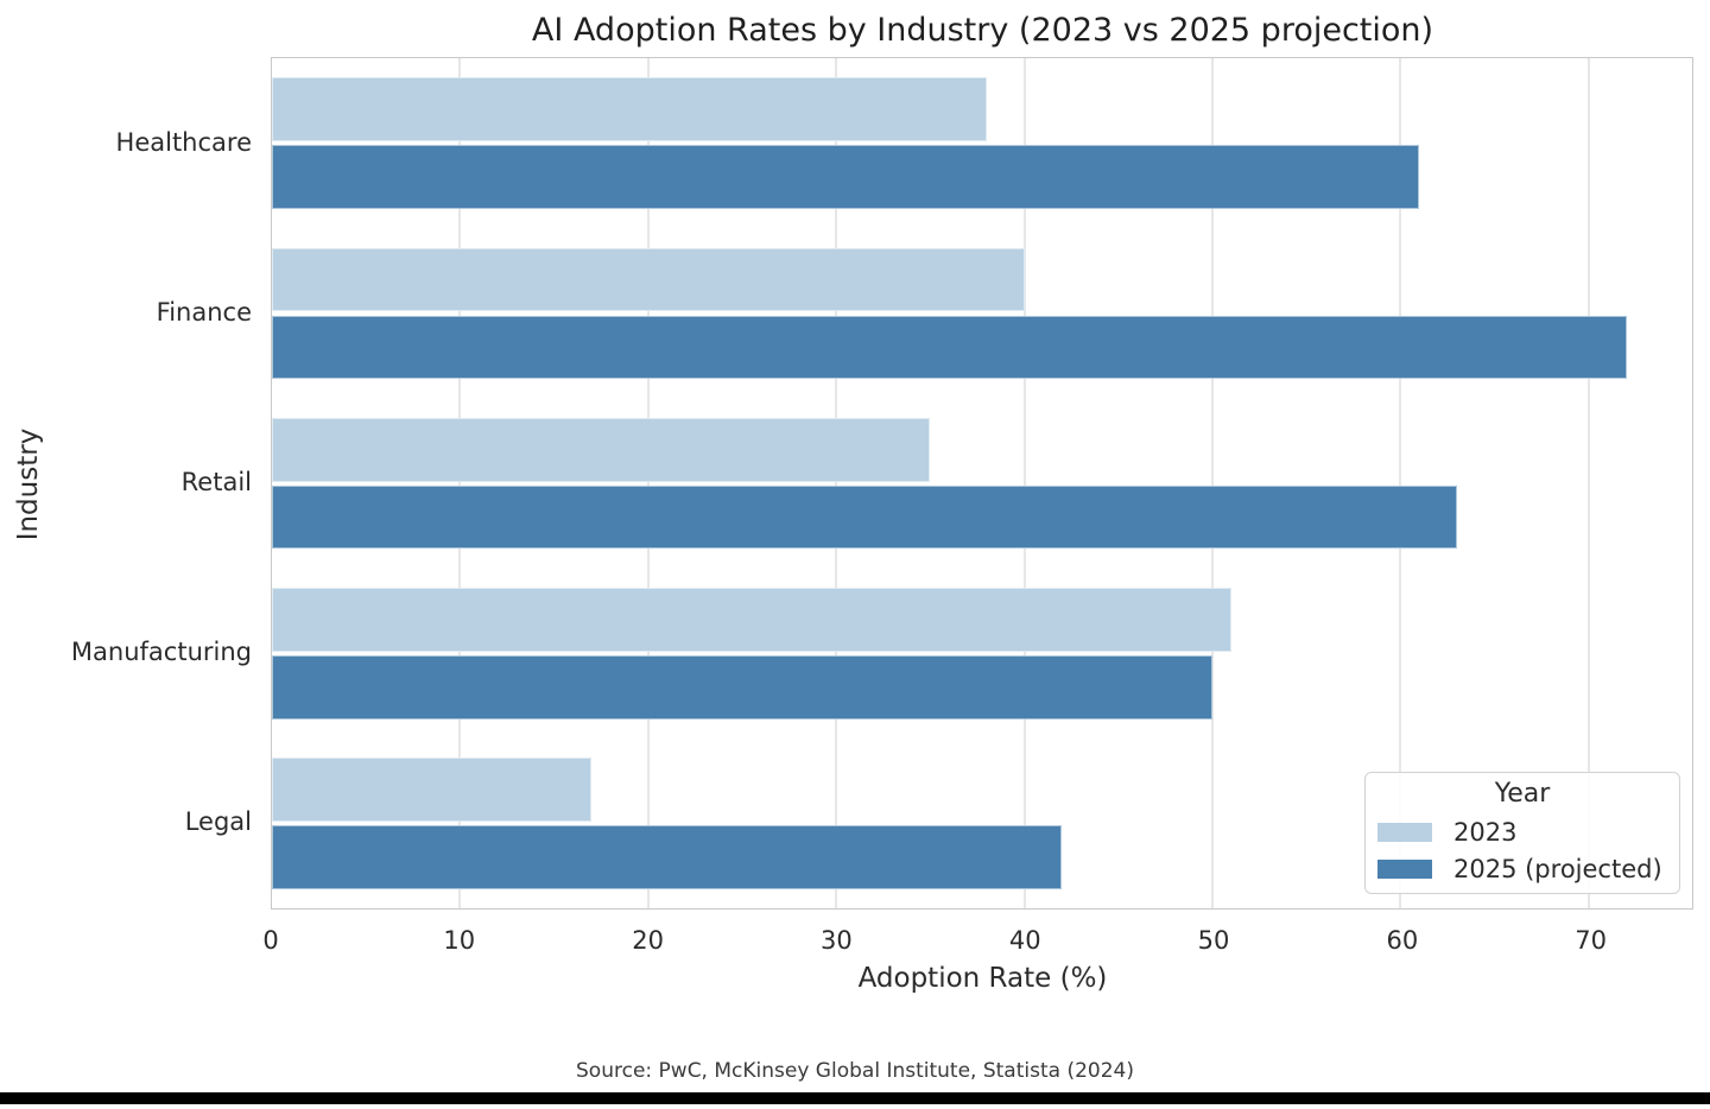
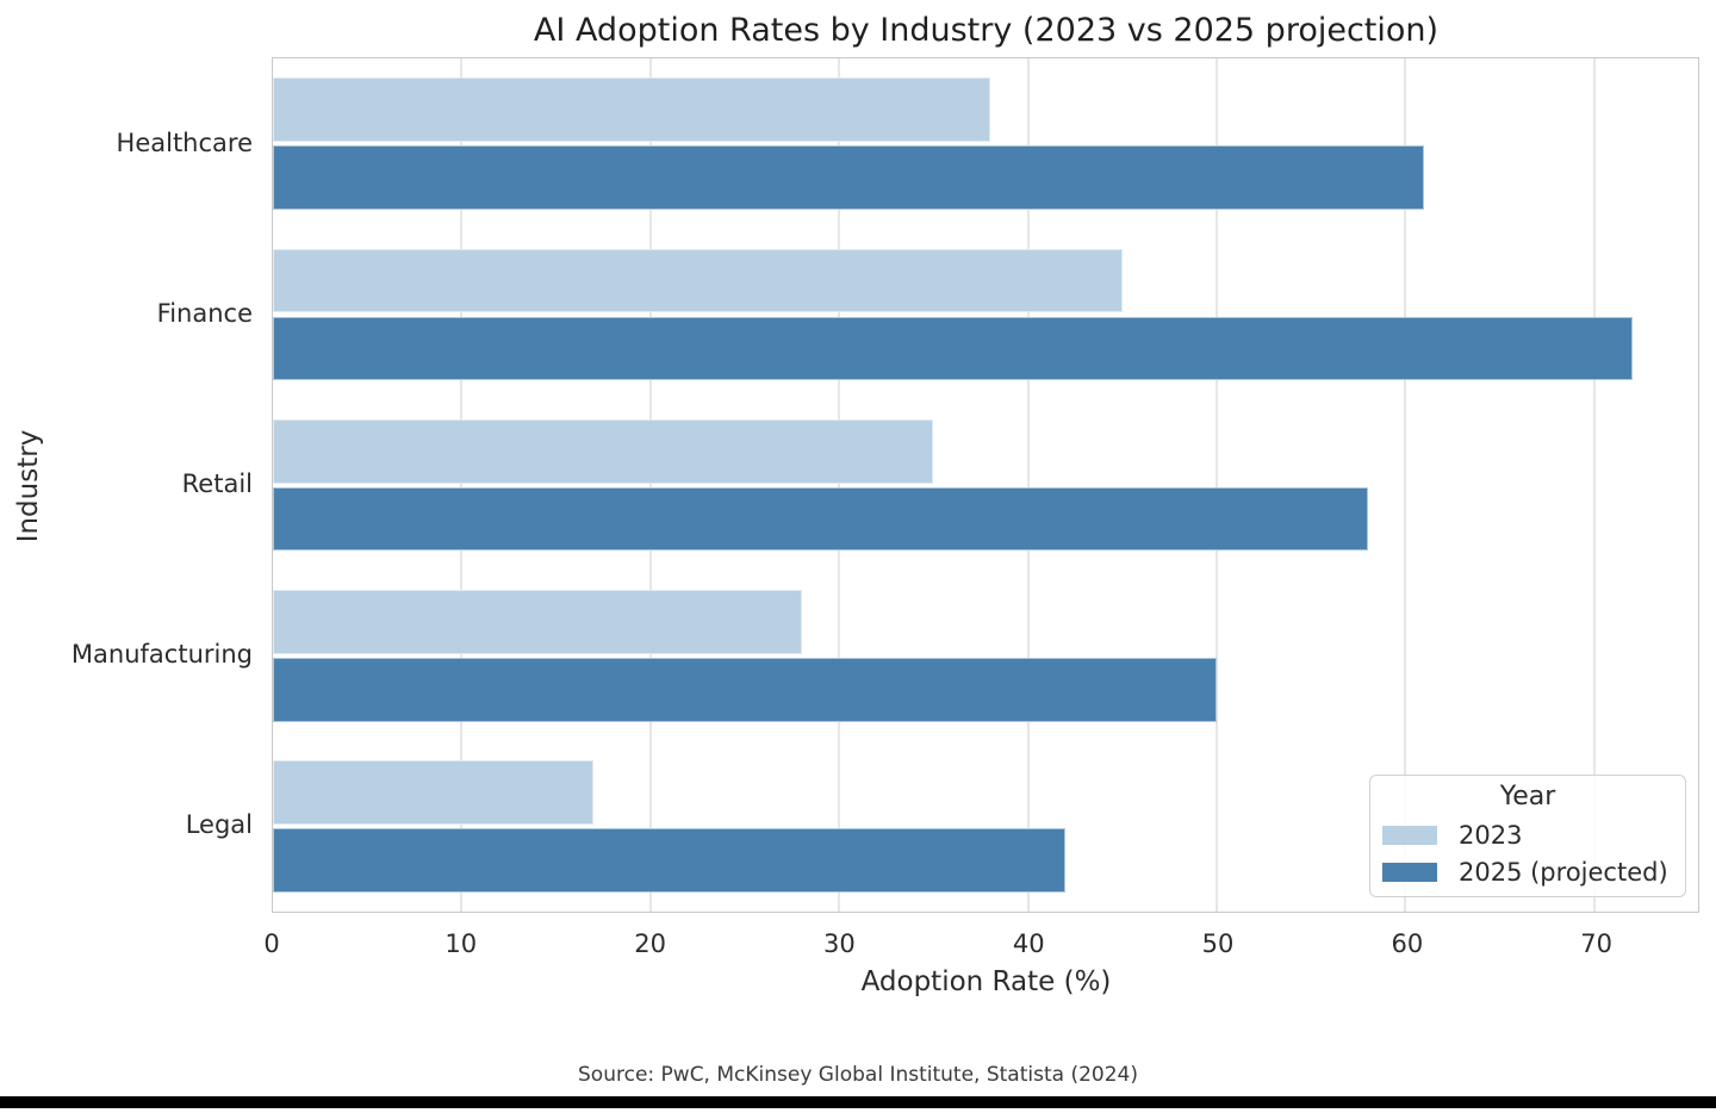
2023/Finance: 40 -> 45
2025 (projected)/Retail: 63 -> 58
2023/Manufacturing: 51 -> 28
